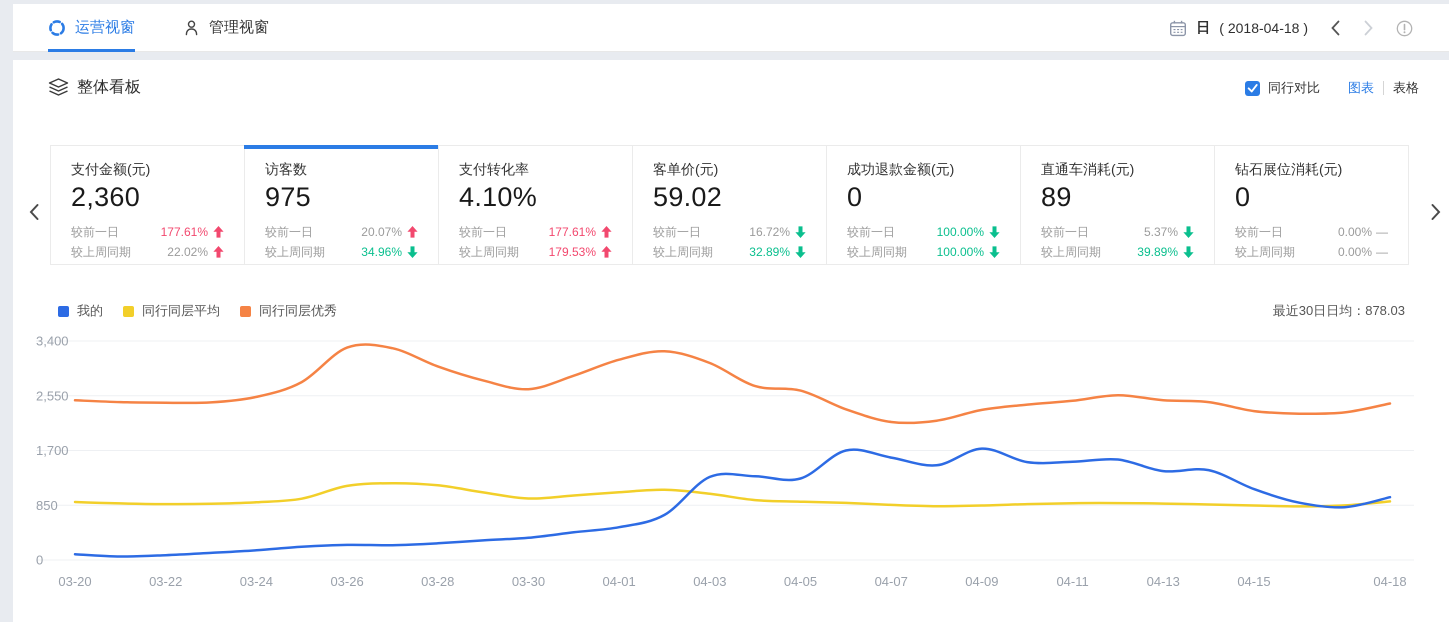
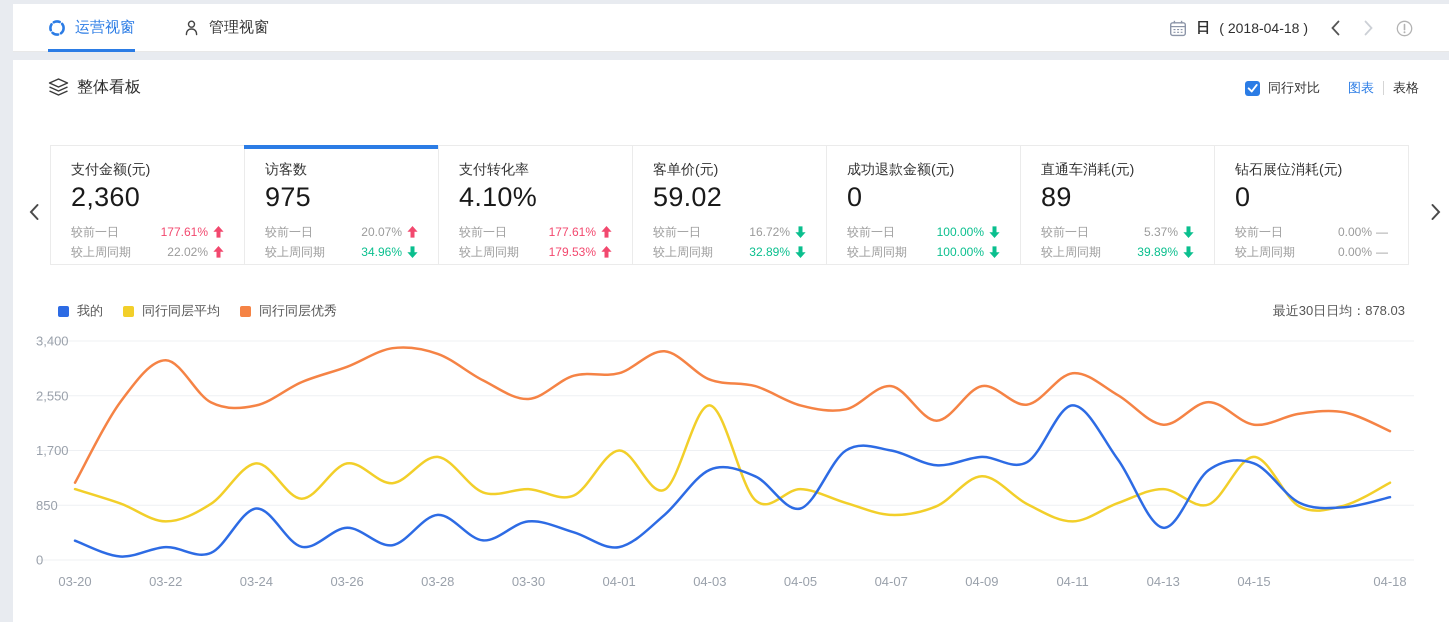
我的/03-20: 100 -> 300
同行同层平均/03-20: 900 -> 1100
同行同层优秀/03-20: 2500 -> 1200
我的/03-22: 100 -> 200
同行同层平均/03-22: 900 -> 600
同行同层优秀/03-22: 2400 -> 3100
我的/03-24: 200 -> 800
同行同层平均/03-24: 900 -> 1500
同行同层优秀/03-24: 2500 -> 2400
我的/03-26: 200 -> 500
同行同层平均/03-26: 1200 -> 1500
同行同层优秀/03-26: 3300 -> 3000
我的/03-28: 300 -> 700
同行同层平均/03-28: 1200 -> 1600
同行同层优秀/03-28: 3000 -> 3200
我的/03-30: 300 -> 600
同行同层平均/03-30: 1000 -> 1100
同行同层优秀/03-30: 2700 -> 2500
我的/04-01: 500 -> 200
同行同层平均/04-01: 1100 -> 1700
同行同层优秀/04-01: 3100 -> 2900
我的/04-03: 1300 -> 1400
同行同层平均/04-03: 1000 -> 2400
同行同层优秀/04-03: 3100 -> 2800
我的/04-05: 1300 -> 800
同行同层平均/04-05: 900 -> 1100
同行同层优秀/04-05: 2600 -> 2400
我的/04-07: 1600 -> 1700
同行同层平均/04-07: 900 -> 700
同行同层优秀/04-07: 2100 -> 2700
我的/04-09: 1700 -> 1600
同行同层平均/04-09: 800 -> 1300
同行同层优秀/04-09: 2300 -> 2700
我的/04-11: 1500 -> 2400
同行同层平均/04-11: 900 -> 600
同行同层优秀/04-11: 2500 -> 2900
我的/04-13: 1400 -> 500
同行同层平均/04-13: 900 -> 1100
同行同层优秀/04-13: 2500 -> 2100
我的/04-15: 1100 -> 1500
同行同层平均/04-15: 800 -> 1600
同行同层优秀/04-15: 2300 -> 2100
同行同层平均/04-18: 900 -> 1200
同行同层优秀/04-18: 2400 -> 2000
